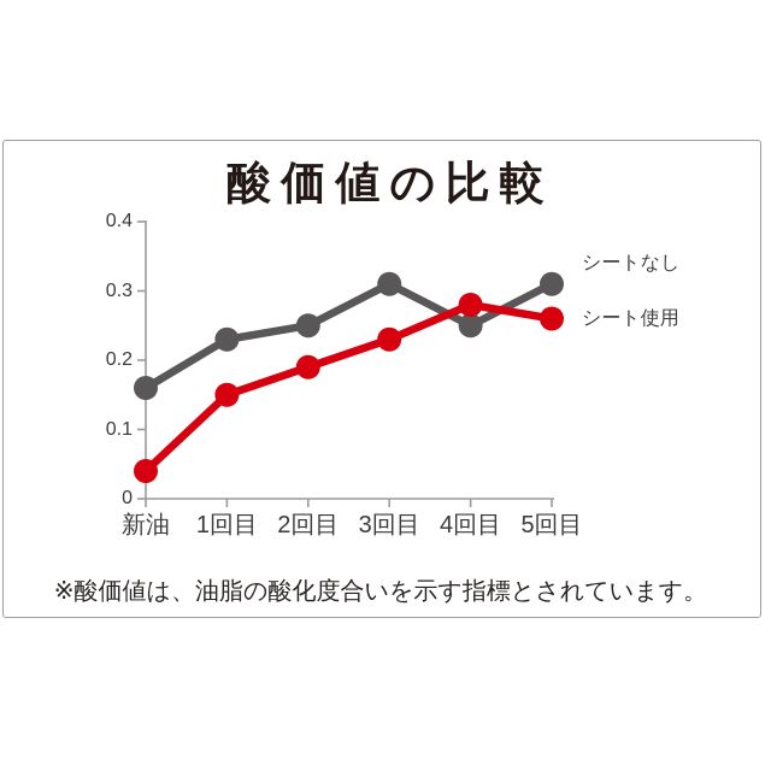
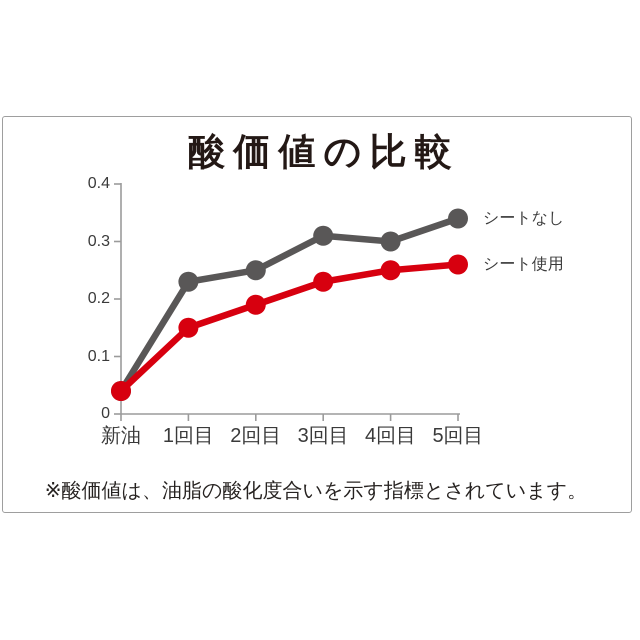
シートなし/新油: 0.16 -> 0.04
シートなし/4回目: 0.25 -> 0.30
シート使用/4回目: 0.28 -> 0.25
シートなし/5回目: 0.31 -> 0.34
